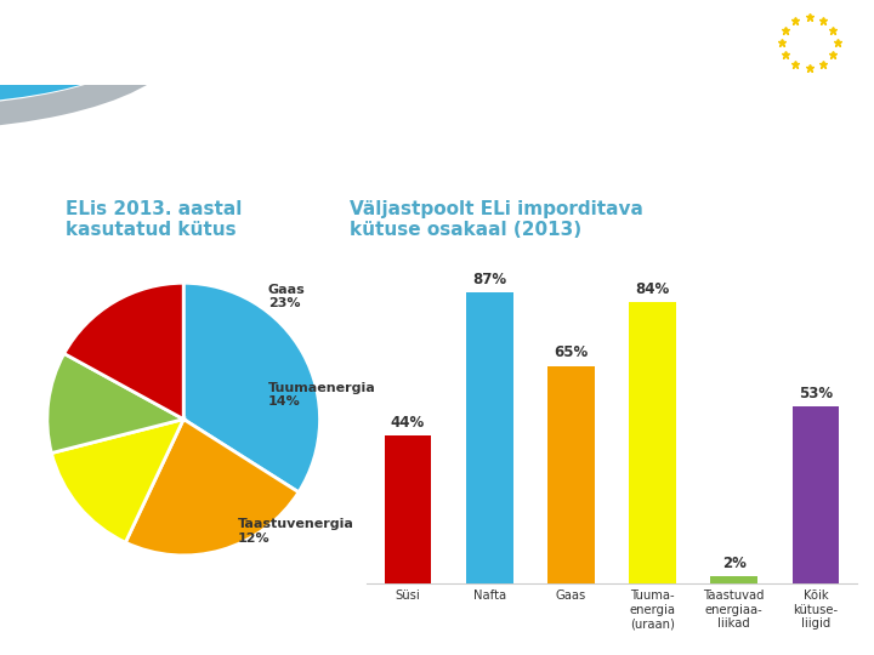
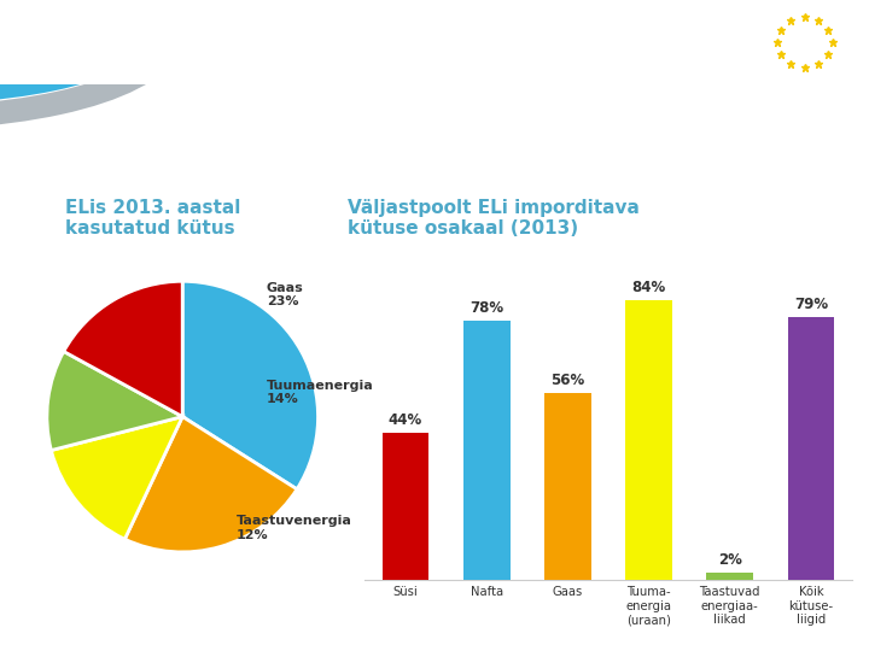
Nafta: 87% -> 78%
Gaas: 65% -> 56%
Kõik kütuse- liigid: 53% -> 79%
